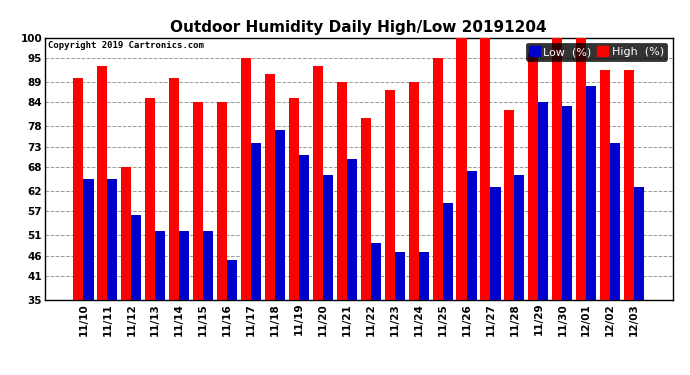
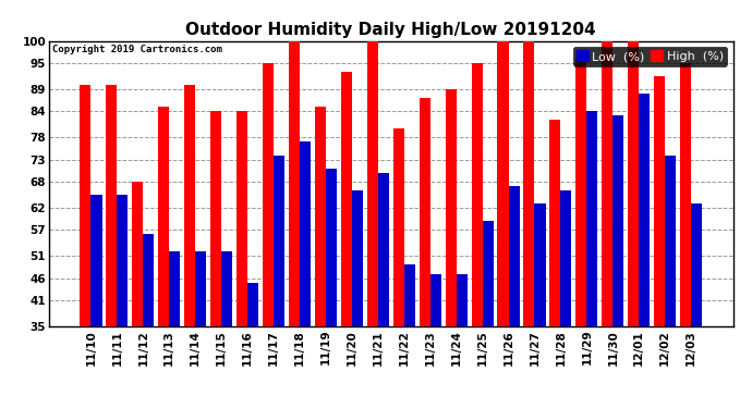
High (%)/11/11: 93 -> 90
High (%)/11/18: 91 -> 100
High (%)/11/21: 89 -> 100
High (%)/12/03: 92 -> 95
